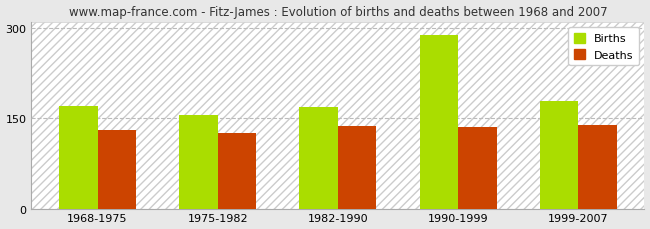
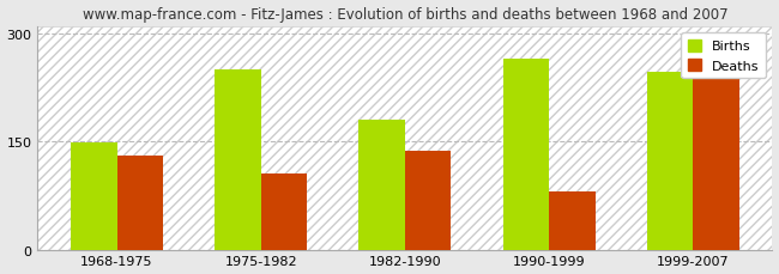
Births/1968-1975: 170 -> 148
Births/1975-1982: 155 -> 250
Deaths/1975-1982: 125 -> 106
Births/1982-1990: 168 -> 180
Births/1990-1999: 287 -> 264
Deaths/1990-1999: 136 -> 80
Births/1999-2007: 178 -> 246
Deaths/1999-2007: 138 -> 236
